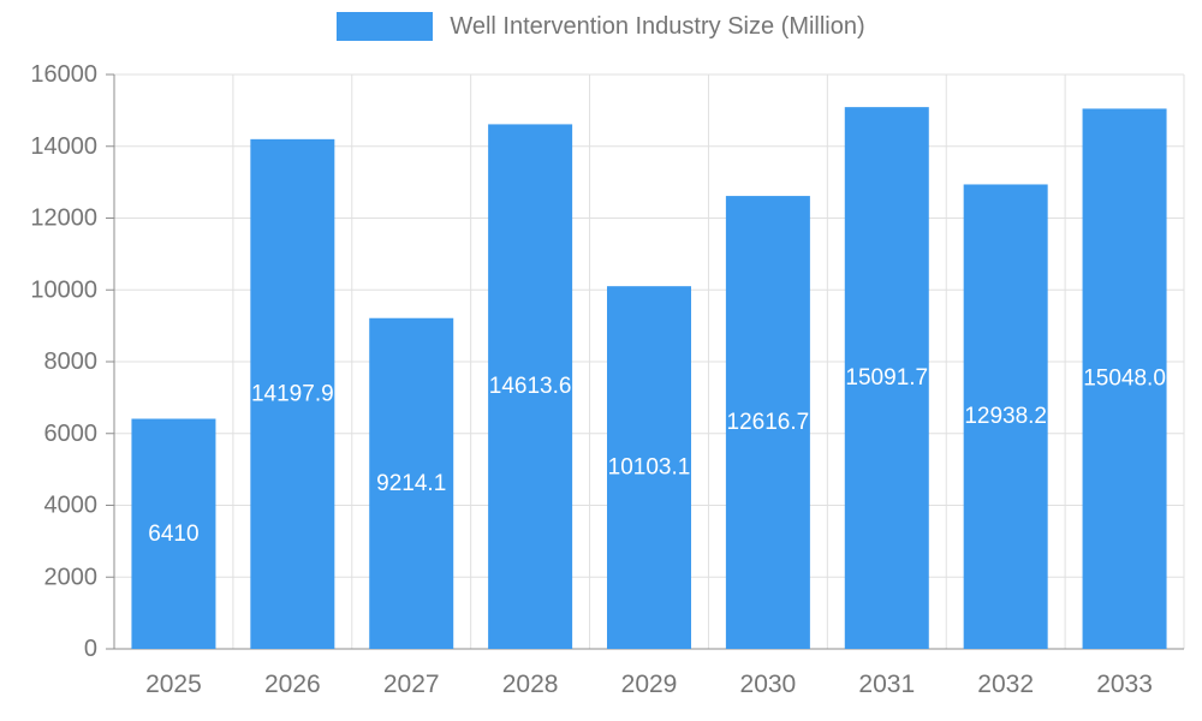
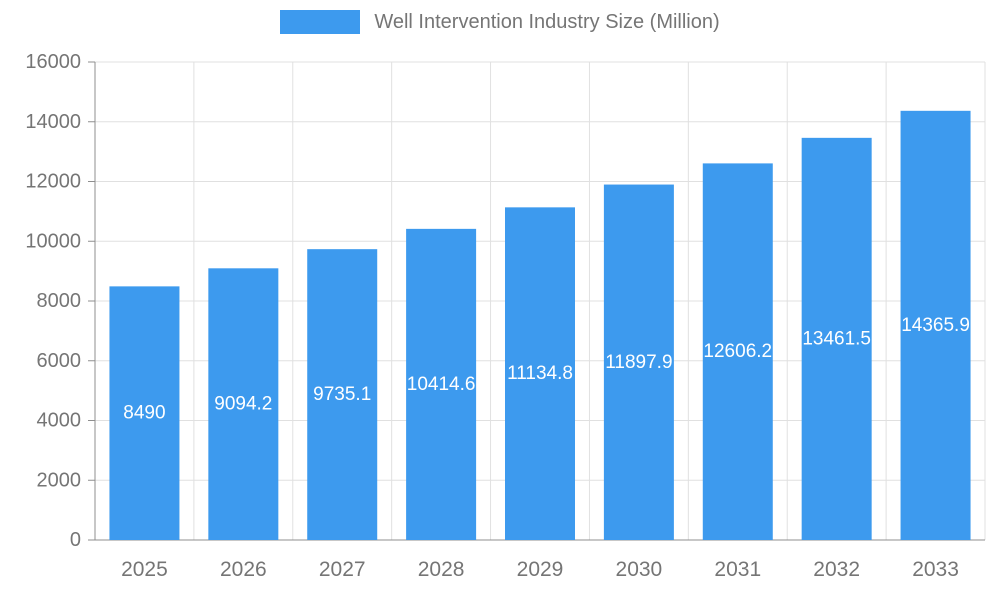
2025: 6410 -> 8490
2026: 14197.9 -> 9094.2
2027: 9214.1 -> 9735.1
2028: 14613.6 -> 10414.6
2029: 10103.1 -> 11134.8
2030: 12616.7 -> 11897.9
2031: 15091.7 -> 12606.2
2032: 12938.2 -> 13461.5
2033: 15048.0 -> 14365.9
